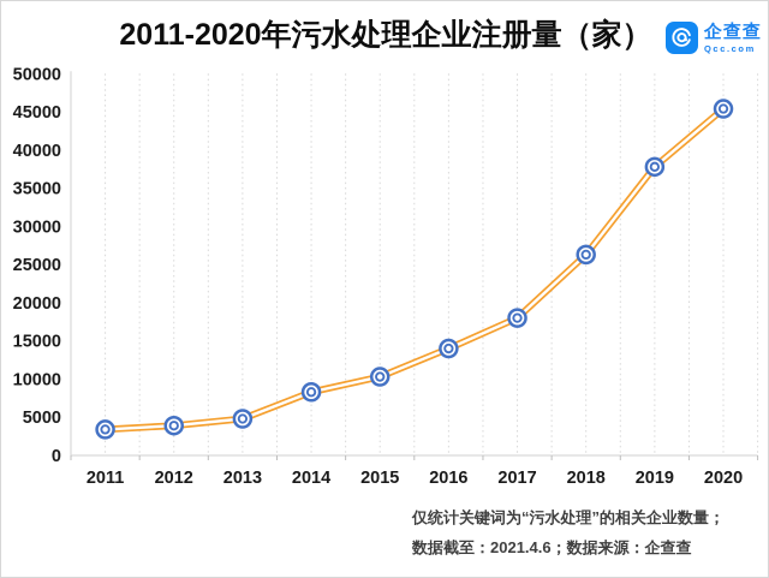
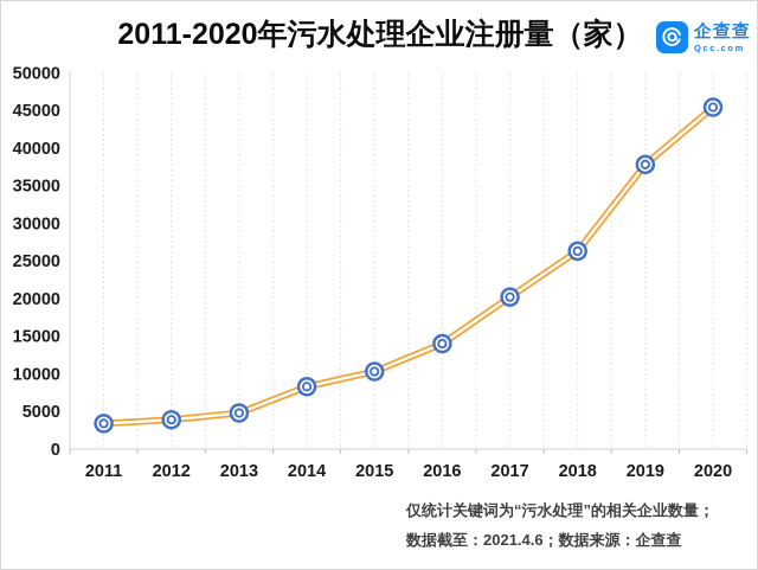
2017: 18000 -> 20000
